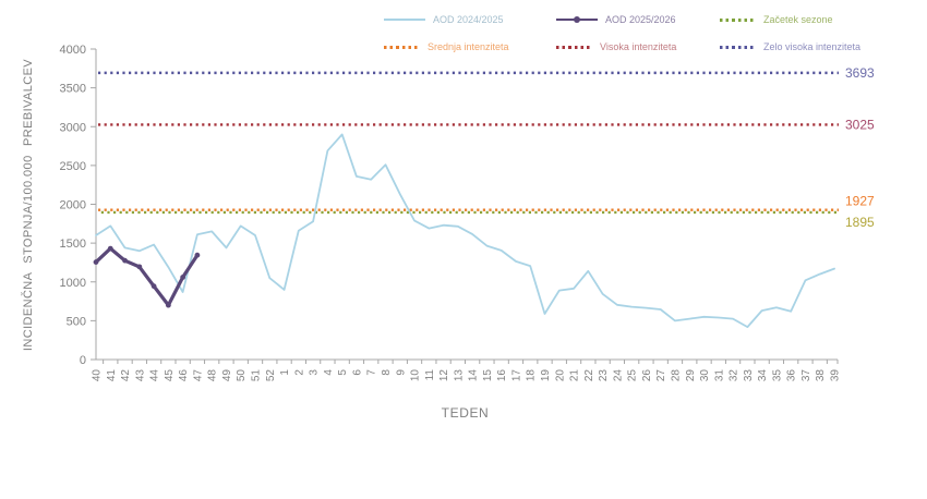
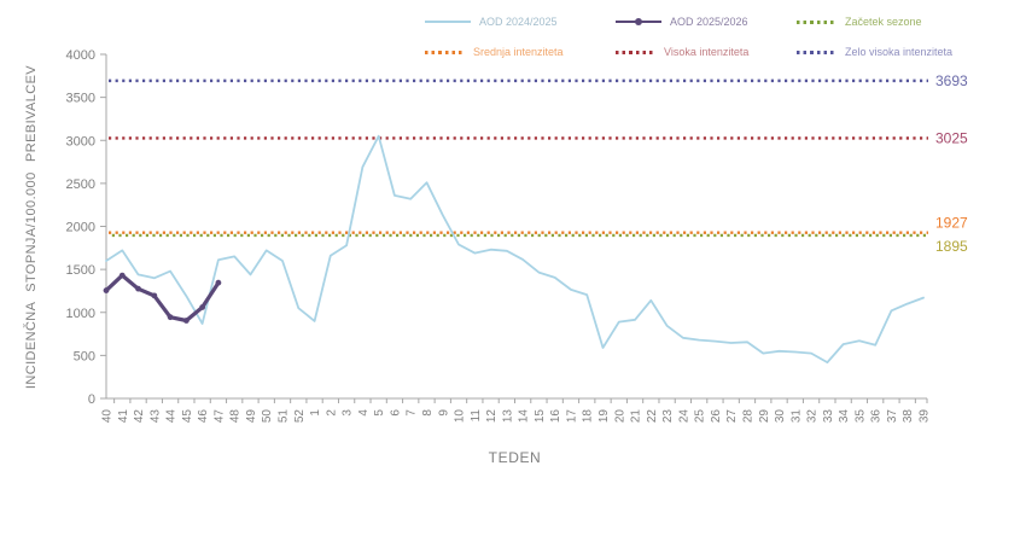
AOD 2025/2026/45: 700 -> 900
AOD 2024/2025/5: 2900 -> 3000
AOD 2024/2025/28: 500 -> 700
